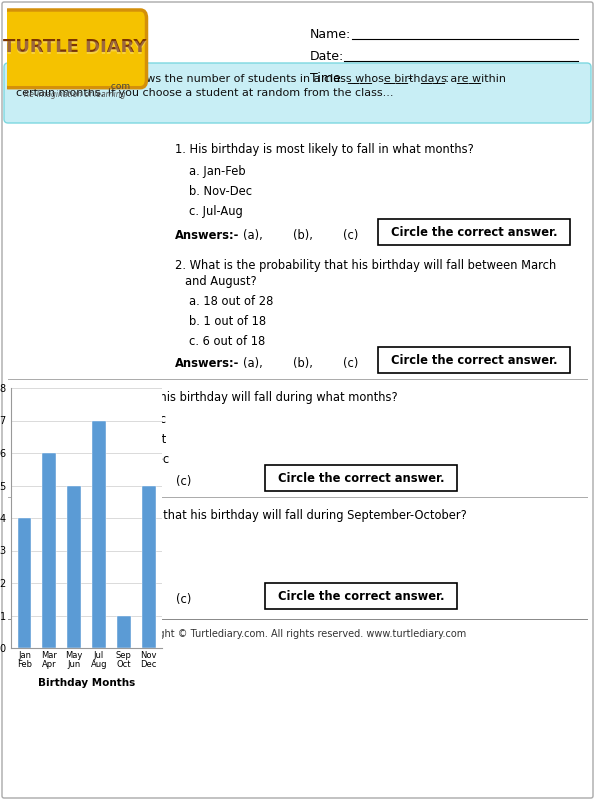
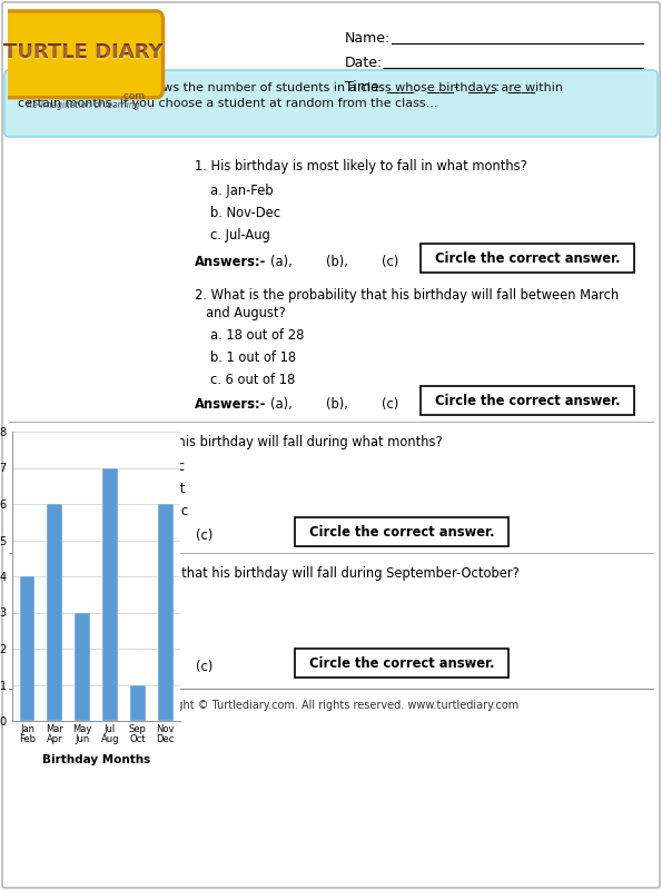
May Jun: 5 -> 3
Nov Dec: 5 -> 6
